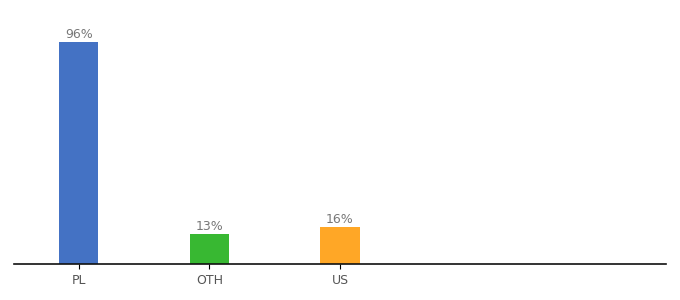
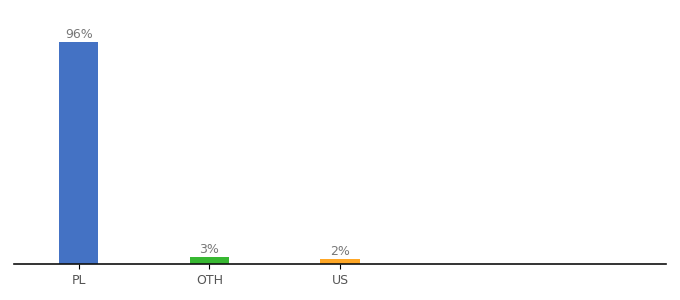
OTH: 13% -> 3%
US: 16% -> 2%
